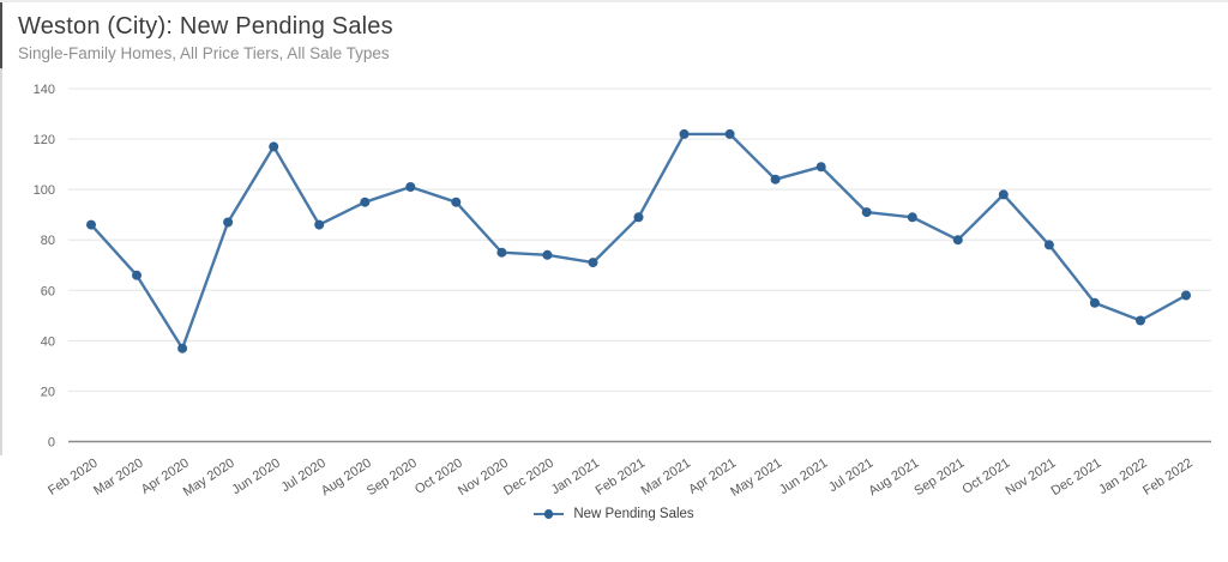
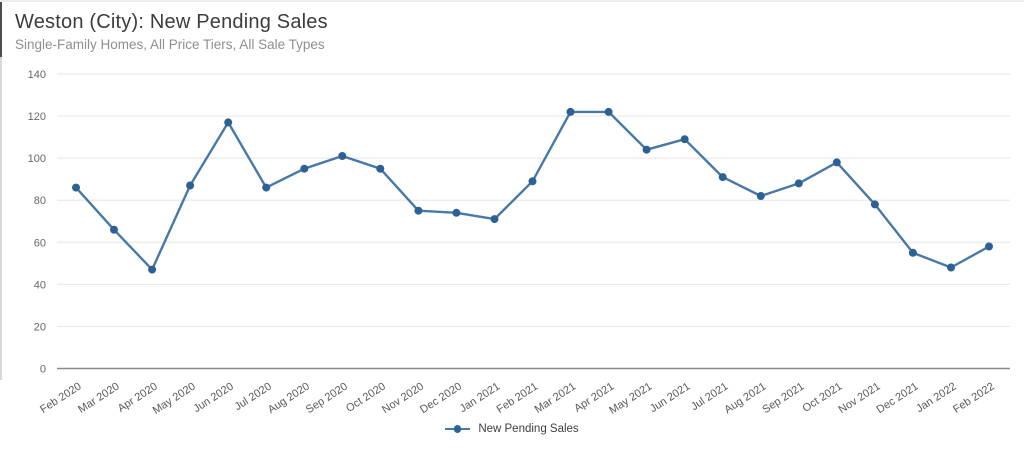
Apr 2020: 37 -> 47
Aug 2021: 89 -> 82
Sep 2021: 80 -> 88
